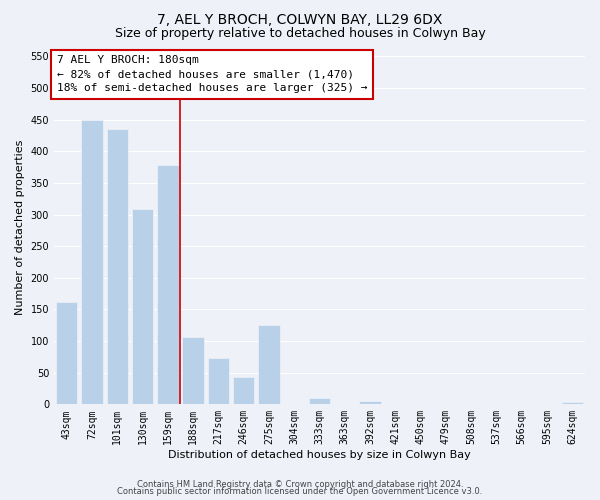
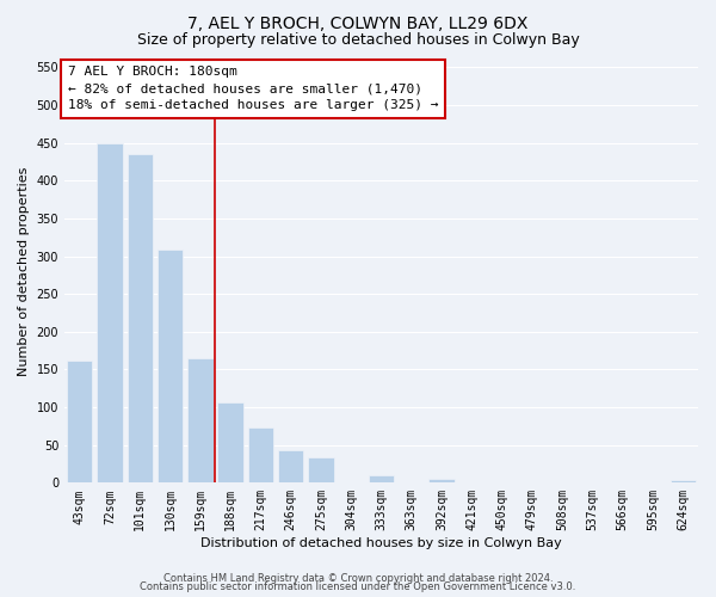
159sqm: 378 -> 165
275sqm: 126 -> 33
